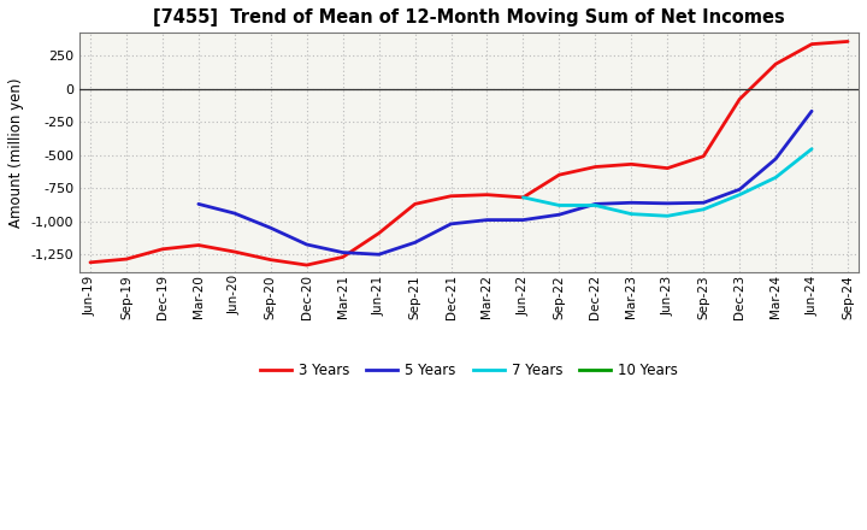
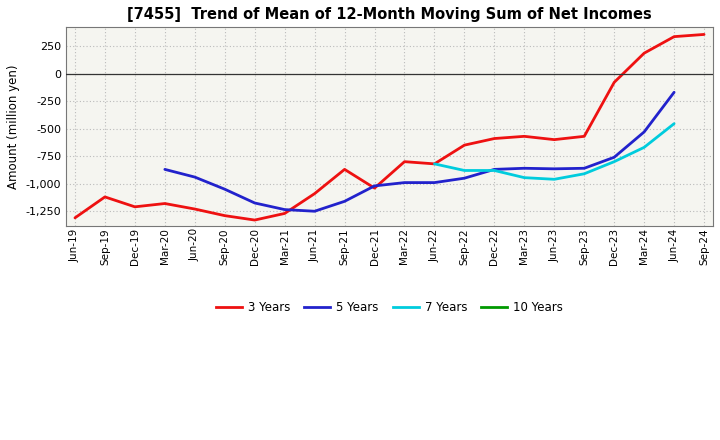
3 Years/Sep-19: -1,280 -> -1,120
3 Years/Dec-21: -810 -> -1,040
3 Years/Sep-23: -510 -> -570
